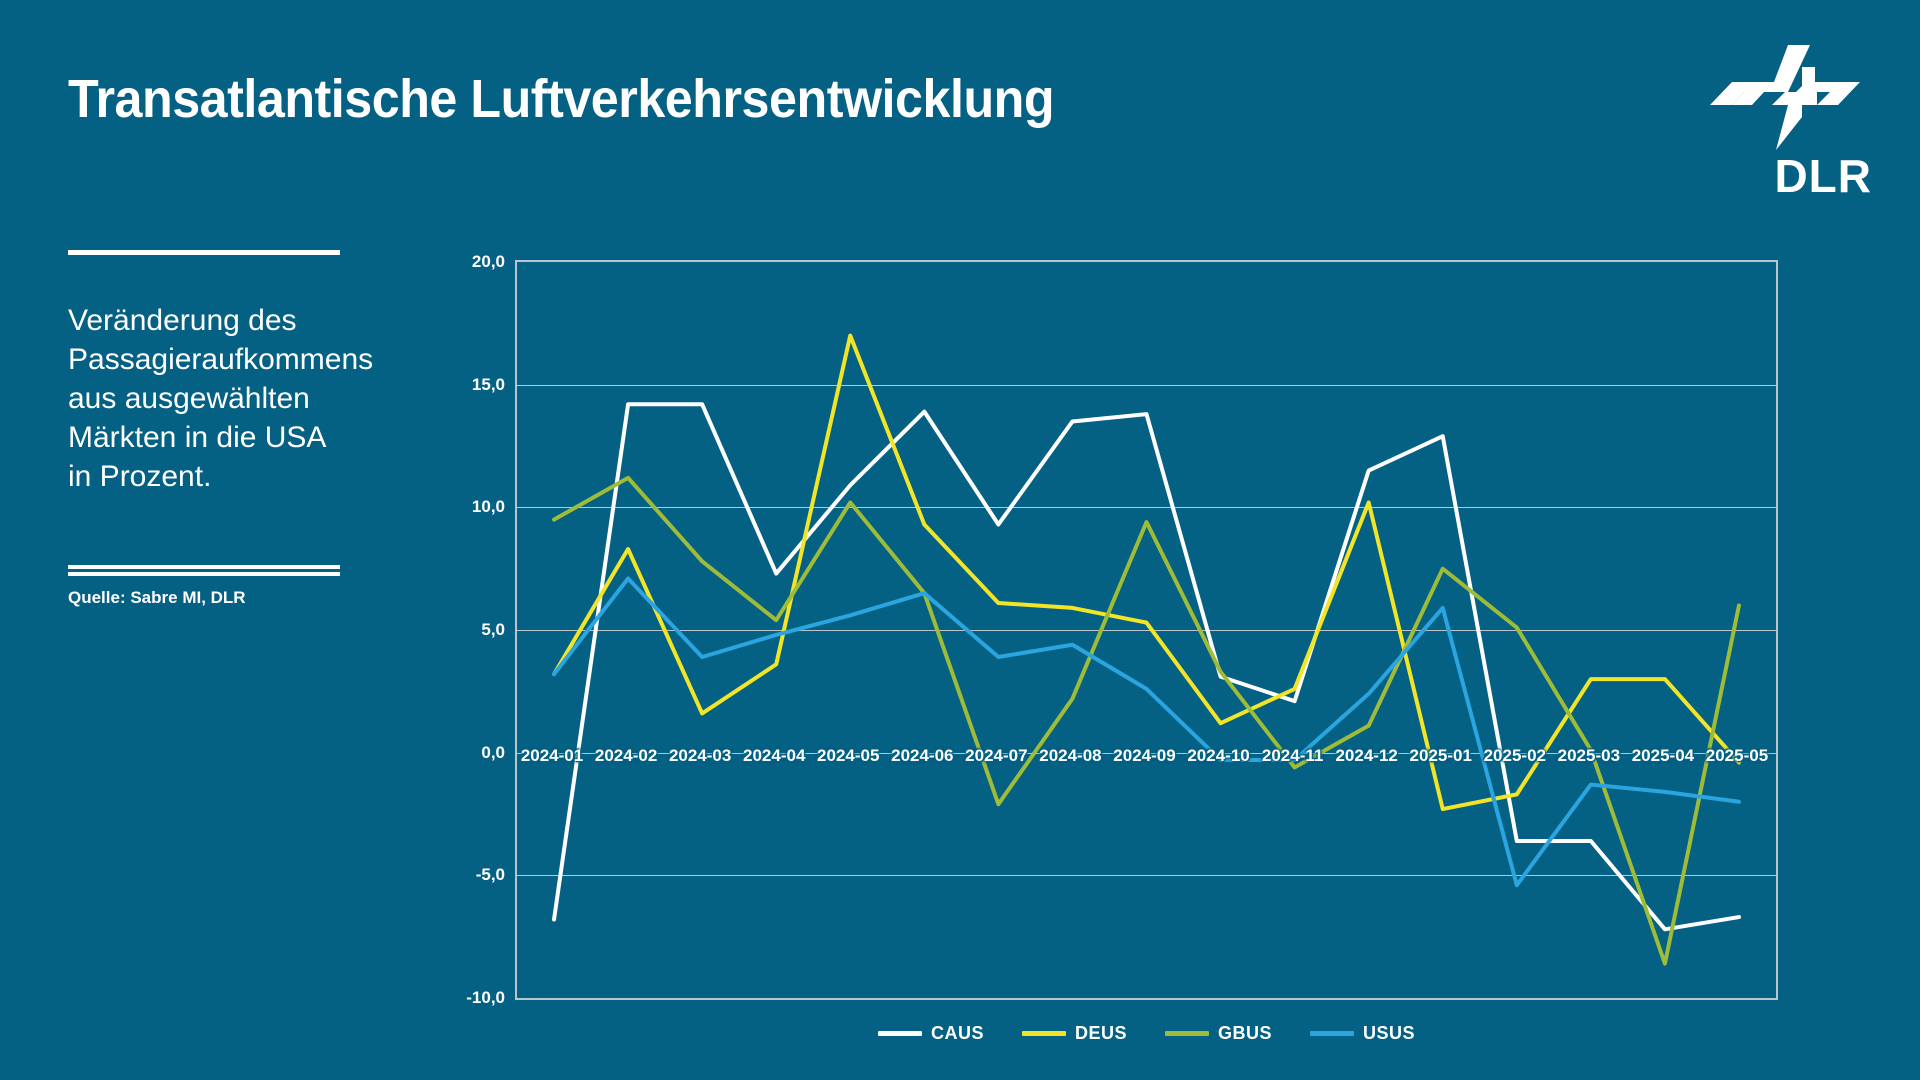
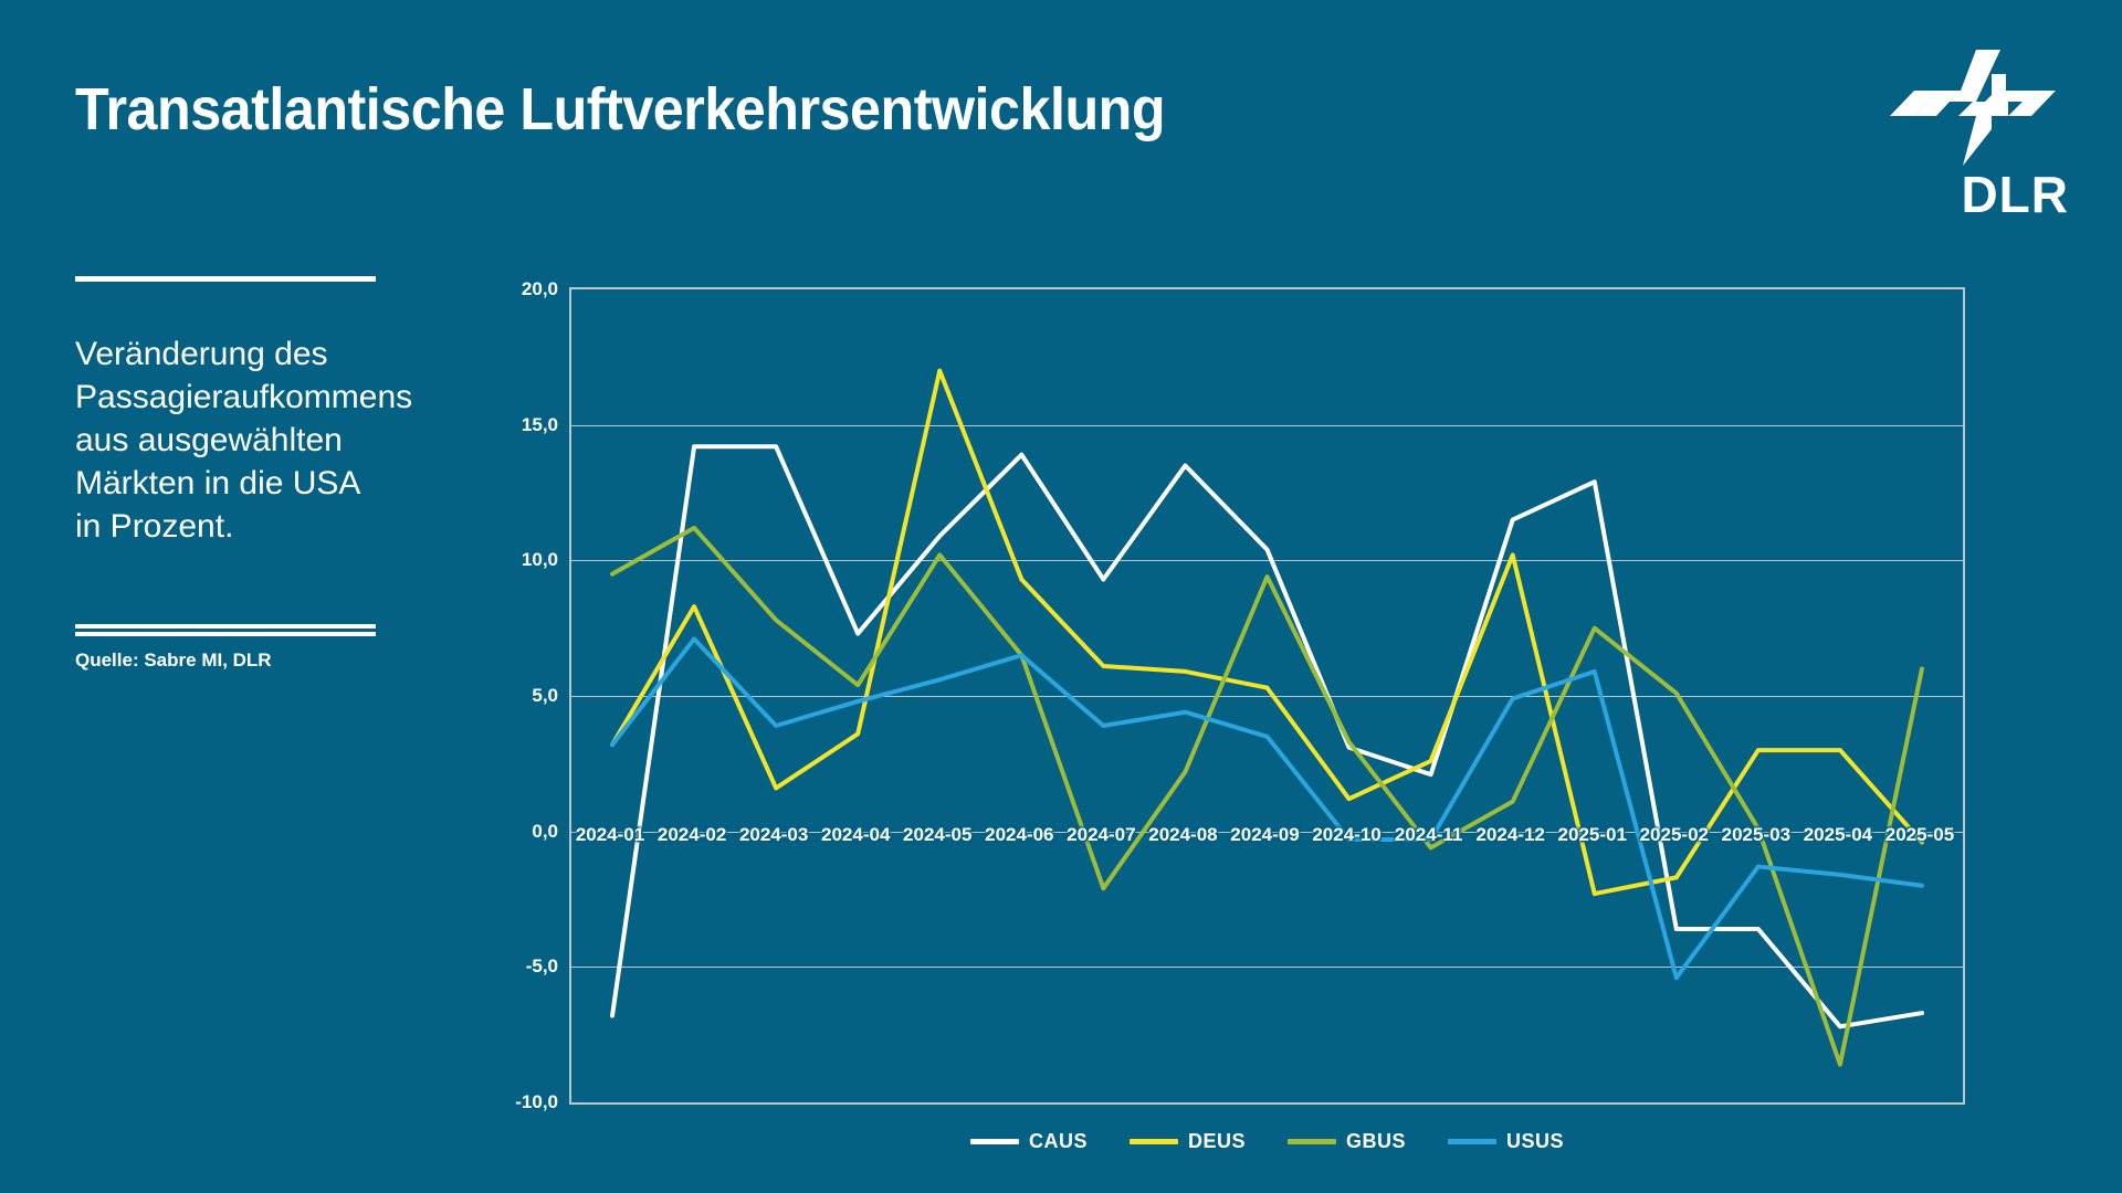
CAUS/2024-09: 13,8 -> 10,4
USUS/2024-09: 2,6 -> 3,5
USUS/2024-12: 2,4 -> 4,9
